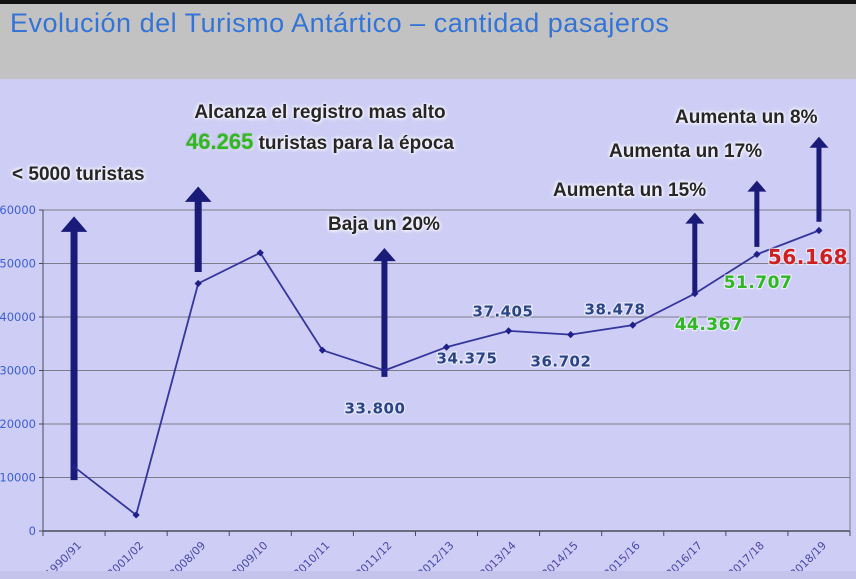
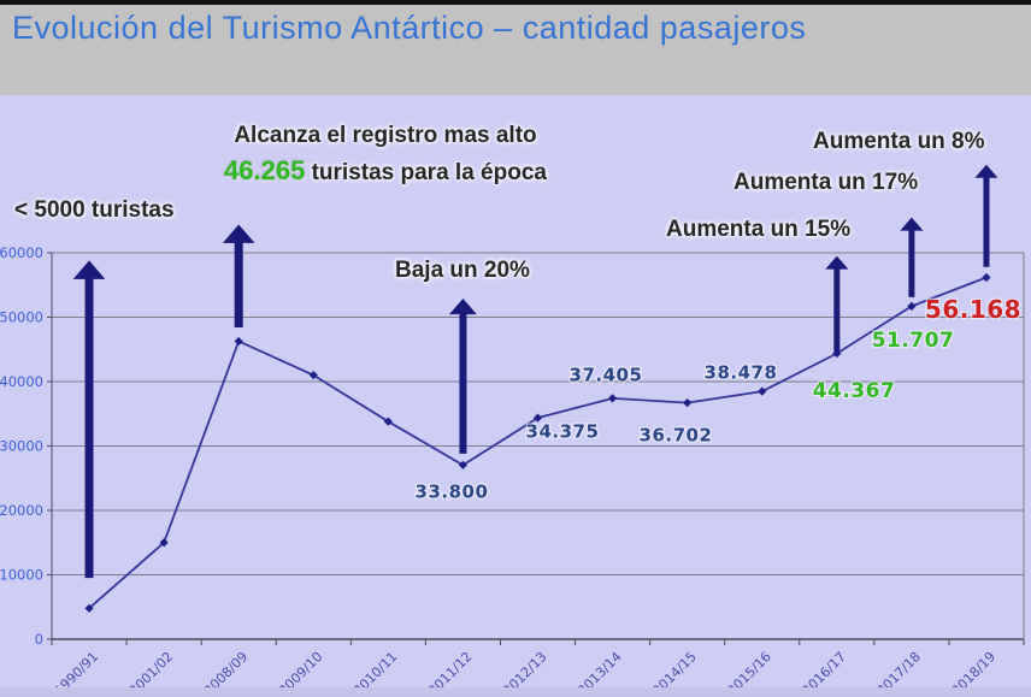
1990/91: 12000 -> 5000
2001/02: 3000 -> 15000
2009/10: 52000 -> 41000
2011/12: 30000 -> 27000
